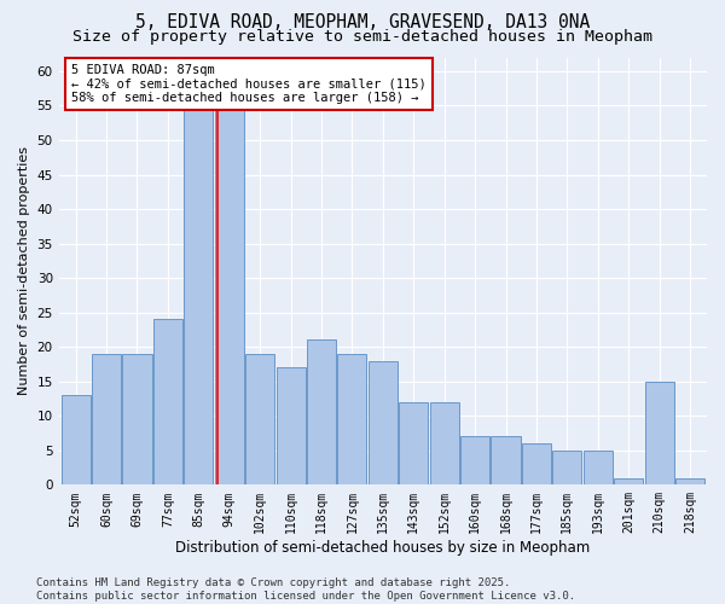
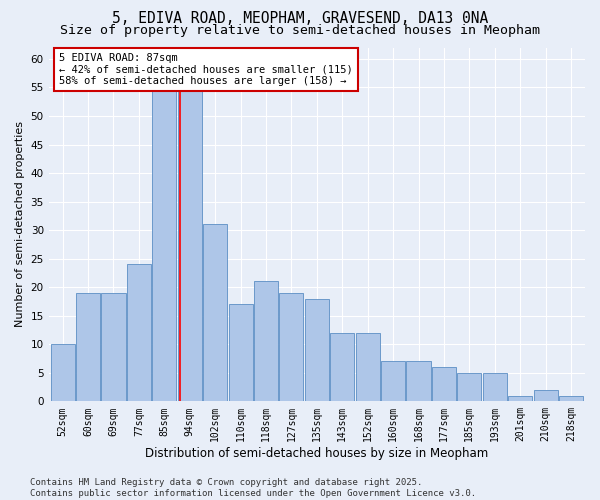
52sqm: 13 -> 10
102sqm: 19 -> 31
210sqm: 15 -> 2
